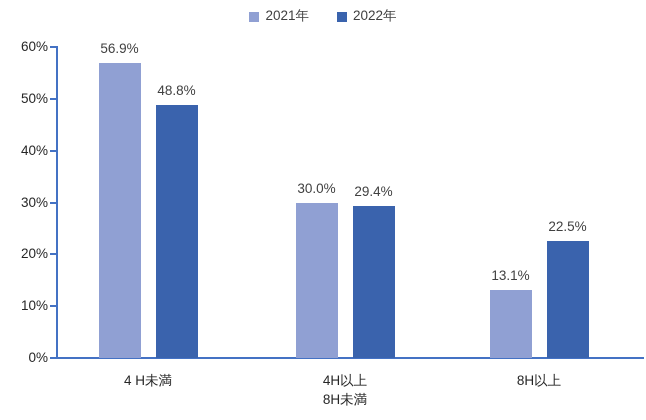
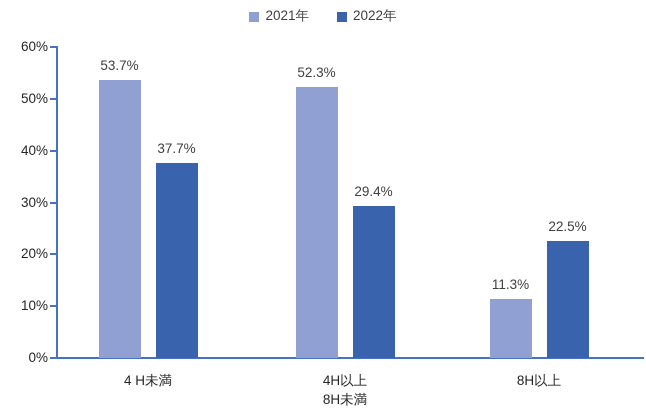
2021年/4 H未満: 56.9% -> 53.7%
2022年/4 H未満: 48.8% -> 37.7%
2021年/4H以上 8H未満: 30.0% -> 52.3%
2021年/8H以上: 13.1% -> 11.3%
